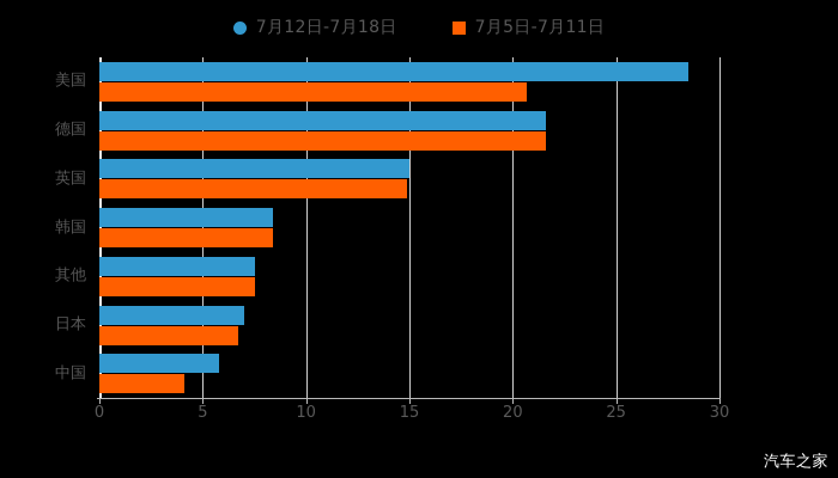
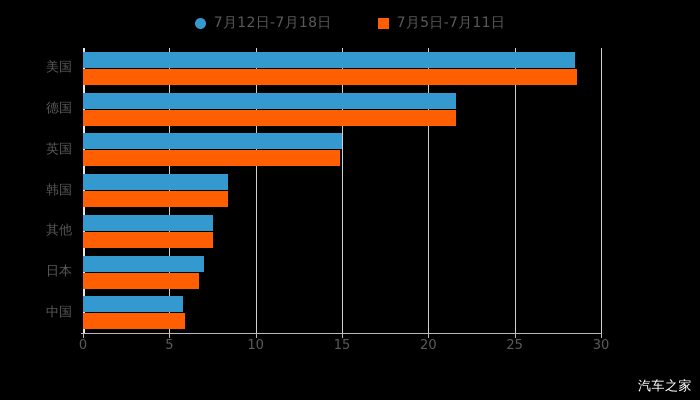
7月5日-7月11日/美国: 20.7 -> 28.6
7月5日-7月11日/中国: 4.1 -> 5.9
